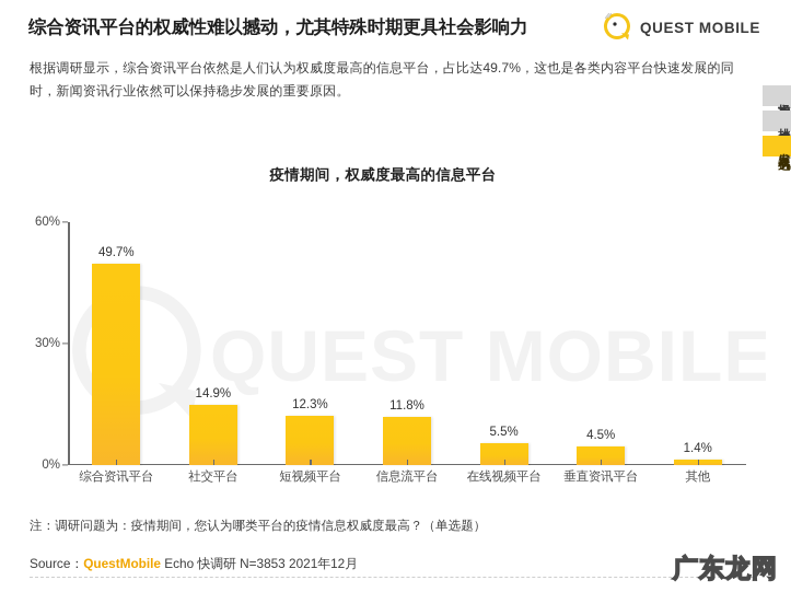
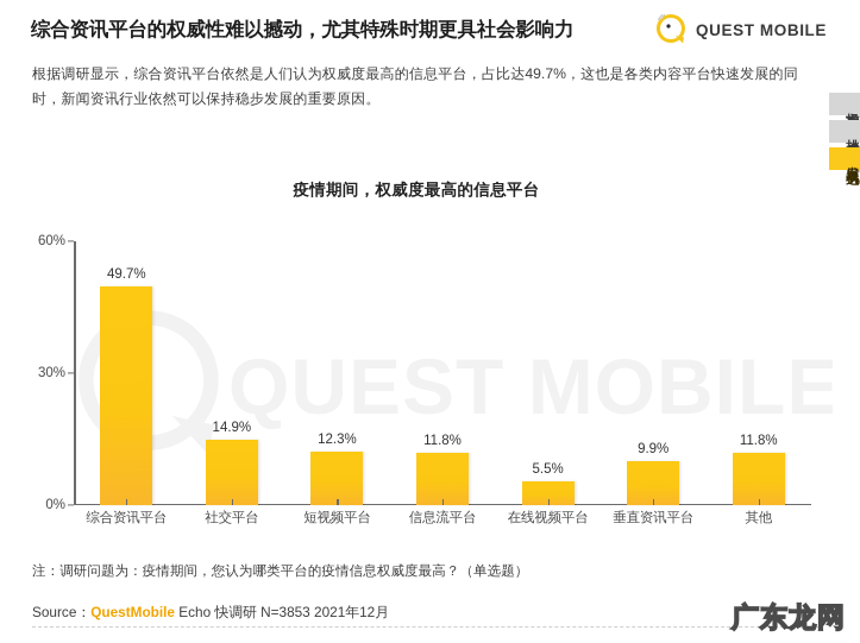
垂直资讯平台: 4.5% -> 9.9%
其他: 1.4% -> 11.8%
